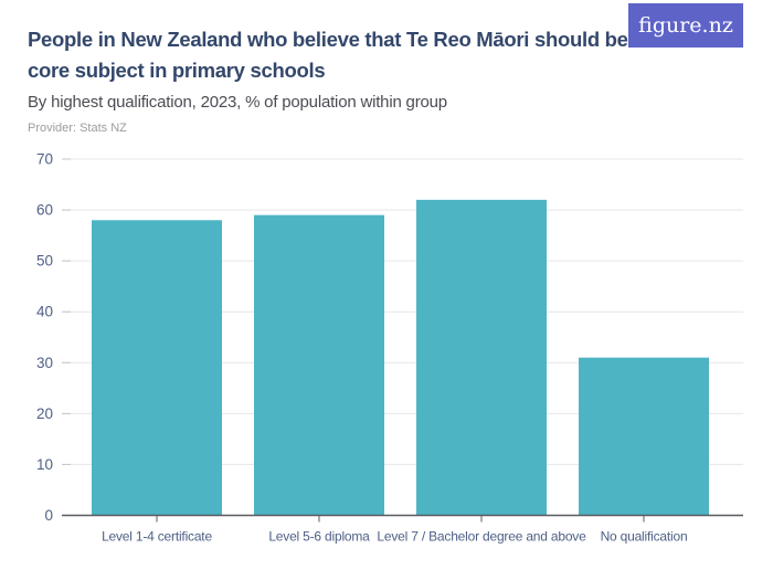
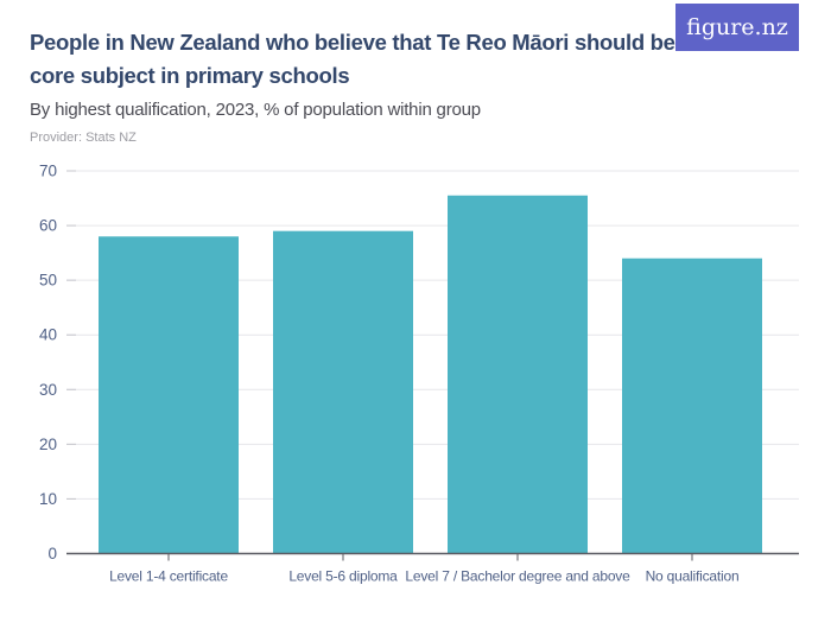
Level 7 / Bachelor degree and above: 62 -> 66
No qualification: 31 -> 54
